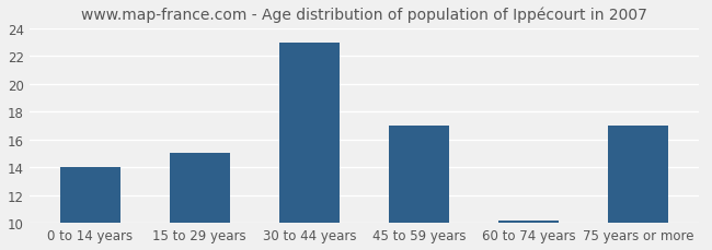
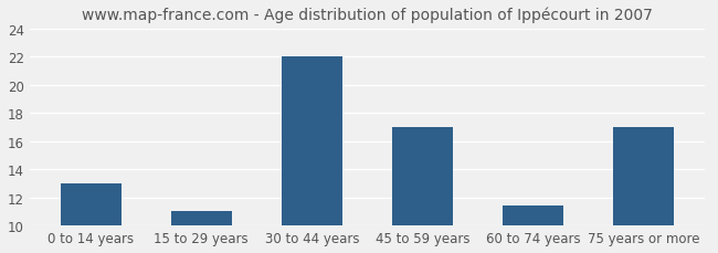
0 to 14 years: 14.0 -> 13.0
15 to 29 years: 15.0 -> 11.0
30 to 44 years: 23.0 -> 22.0
60 to 74 years: 10.2 -> 11.4
